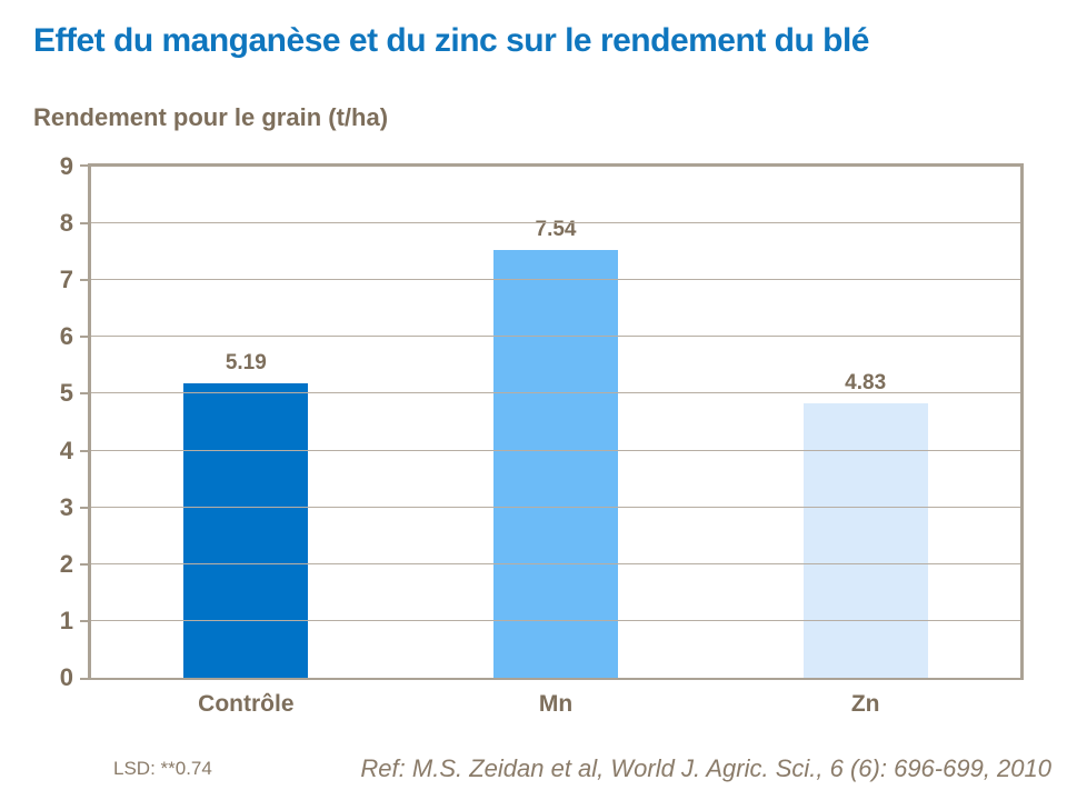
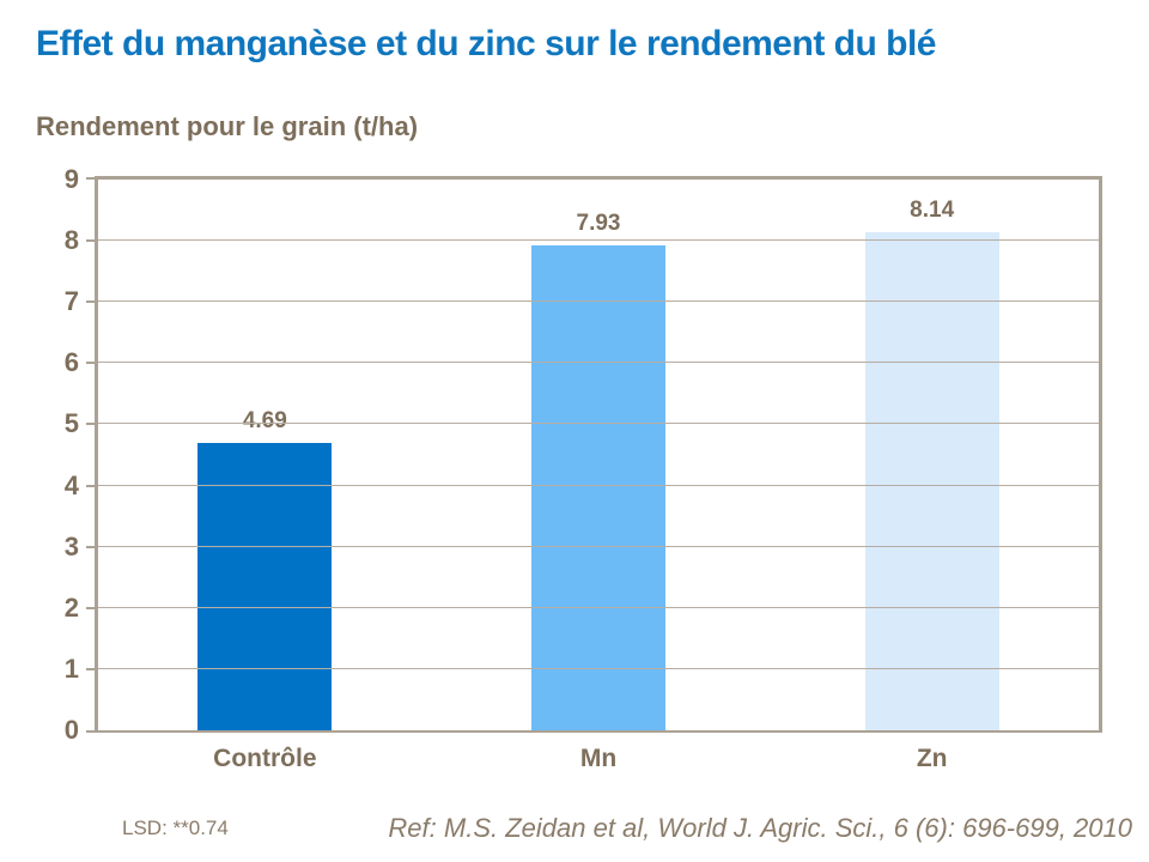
Contrôle: 5.19 -> 4.69
Mn: 7.54 -> 7.93
Zn: 4.83 -> 8.14
